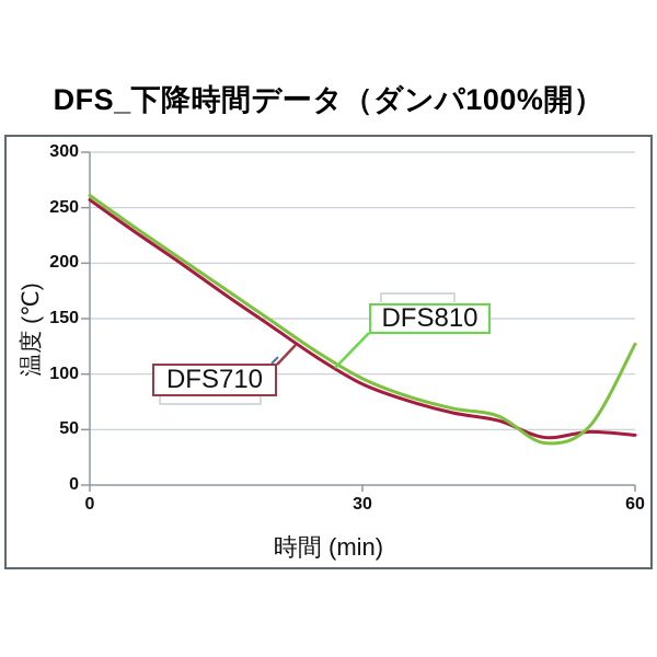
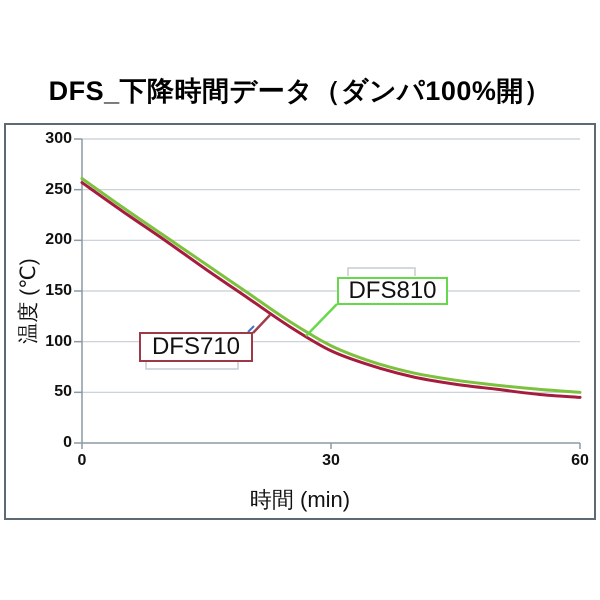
DFS710/50: 43 -> 53
DFS810/50: 38 -> 57
DFS810/60: 127 -> 50
